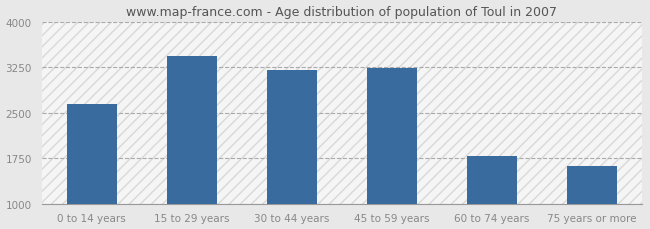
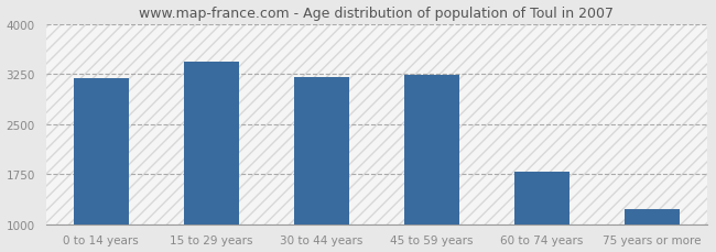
0 to 14 years: 2640 -> 3190
75 years or more: 1620 -> 1230
